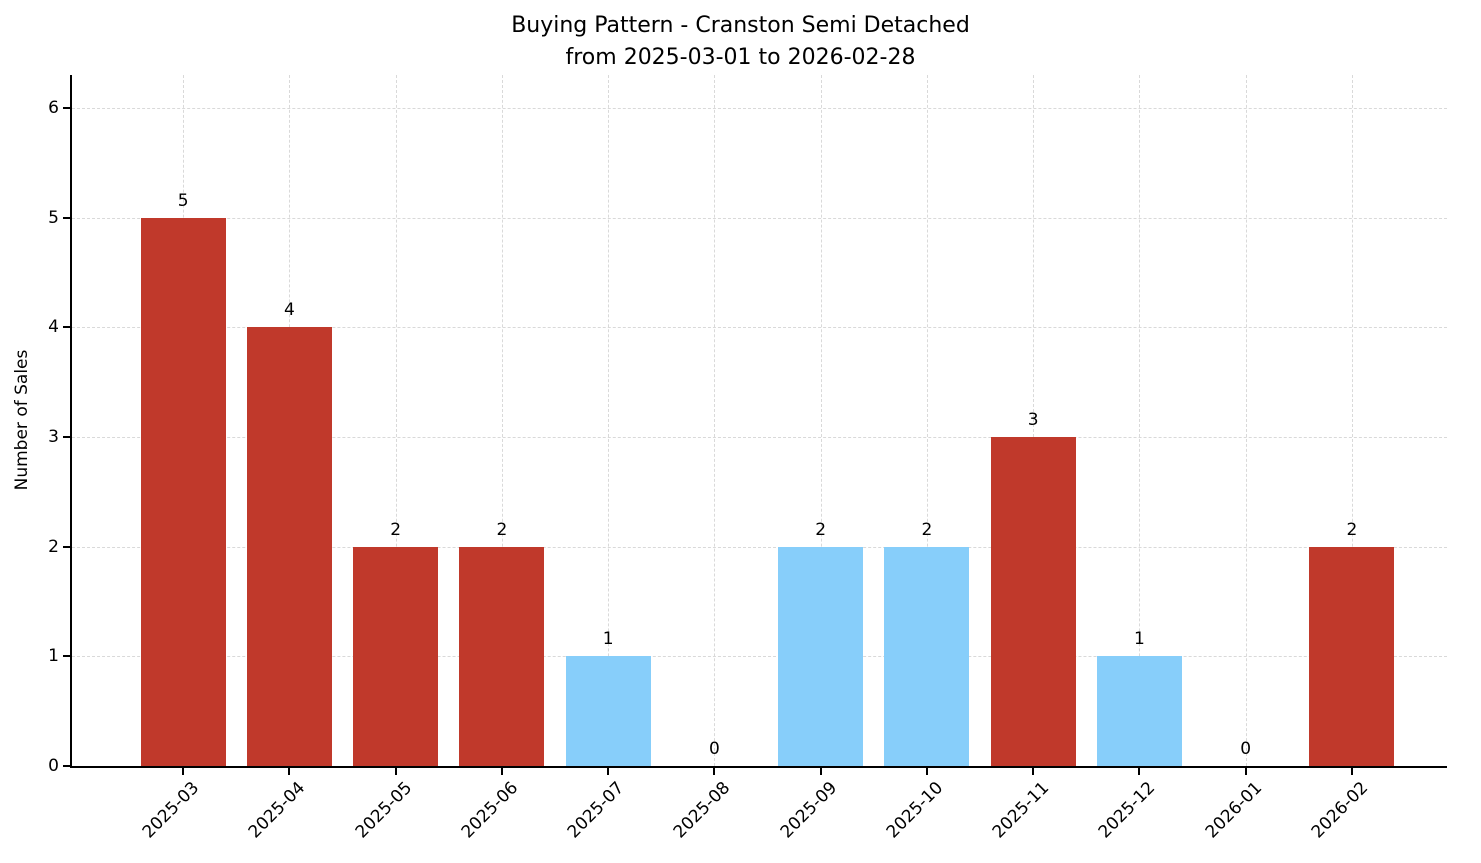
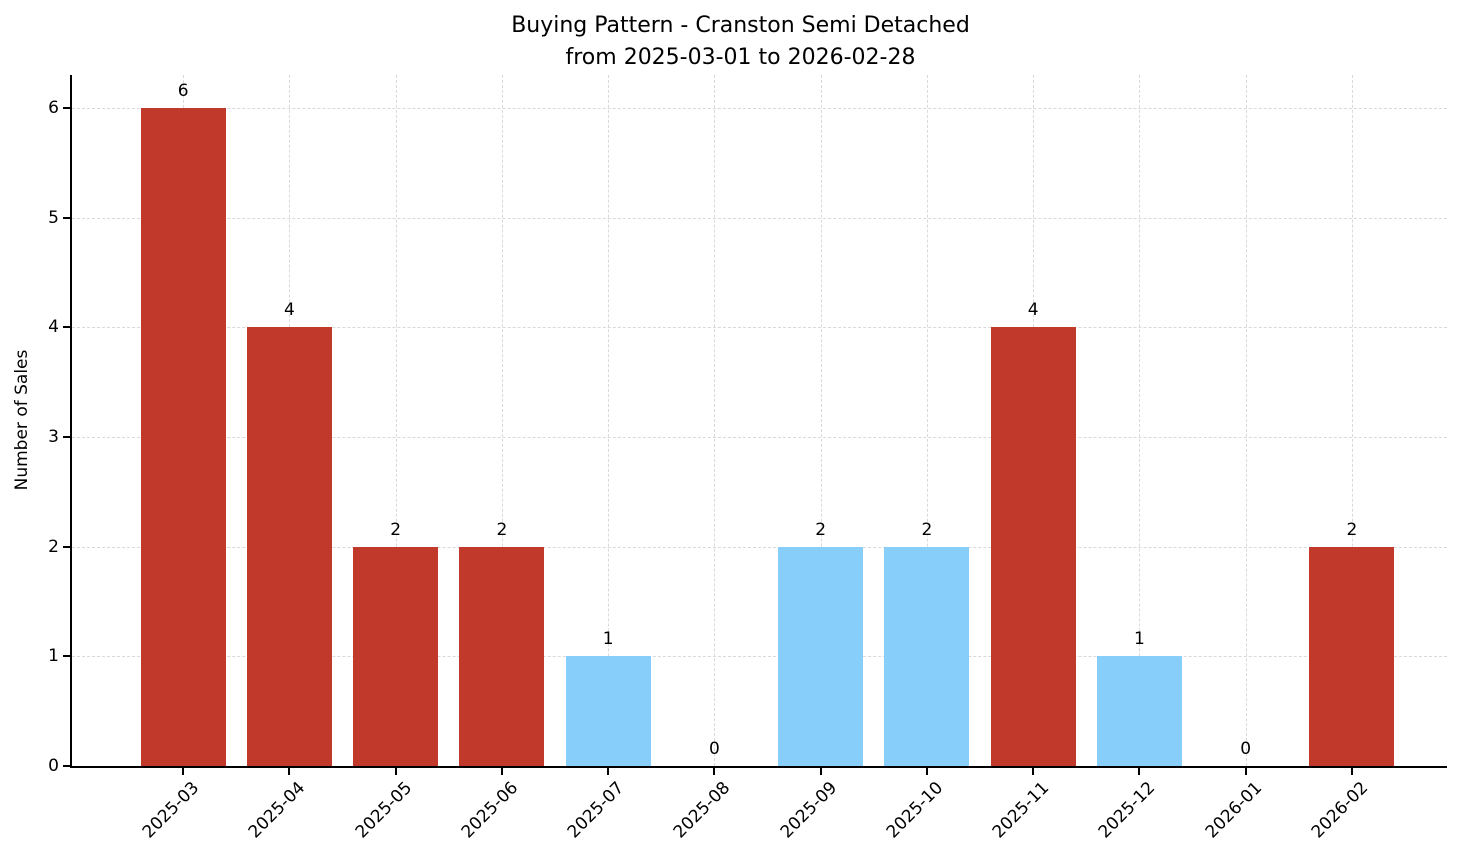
2025-03: 5 -> 6
2025-11: 3 -> 4
